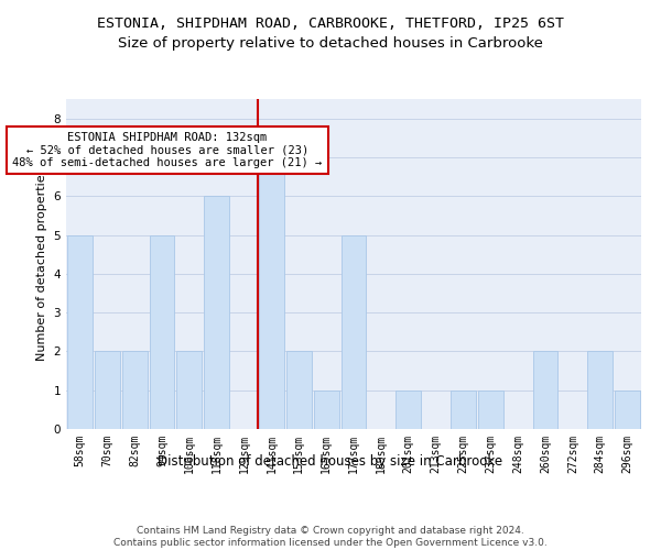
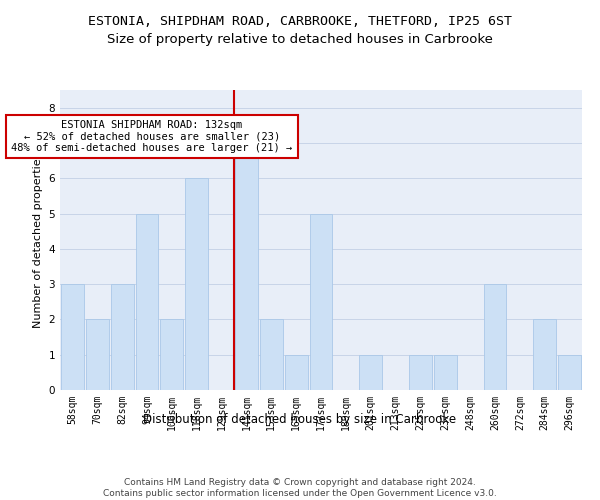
58sqm: 5 -> 3
82sqm: 2 -> 3
260sqm: 2 -> 3
